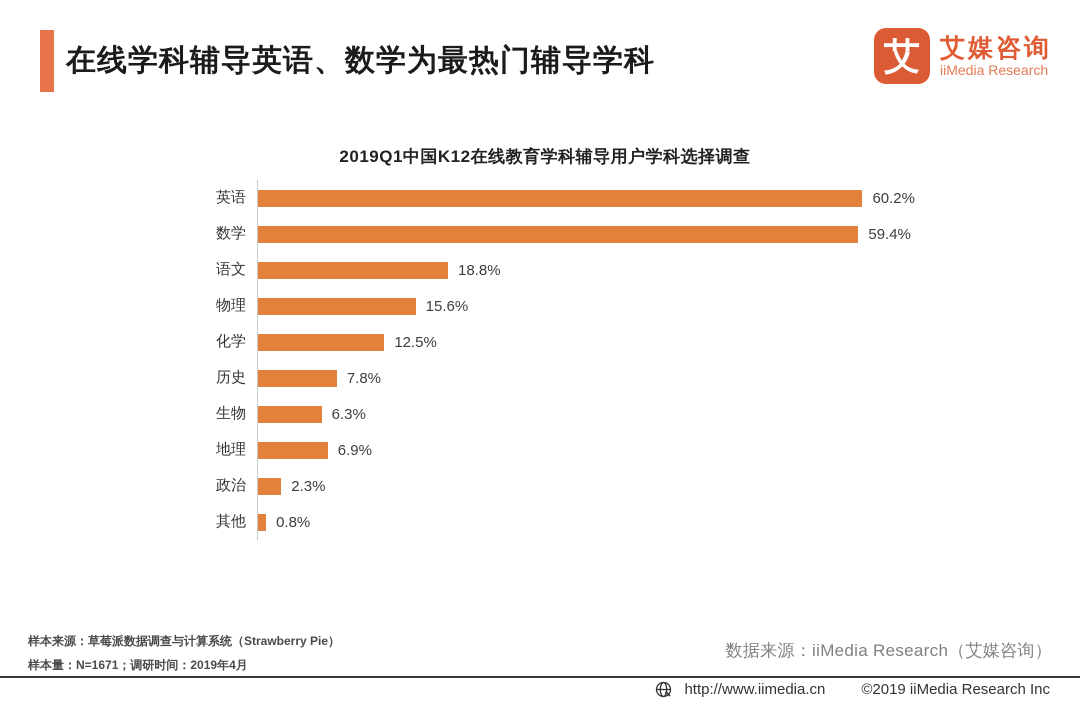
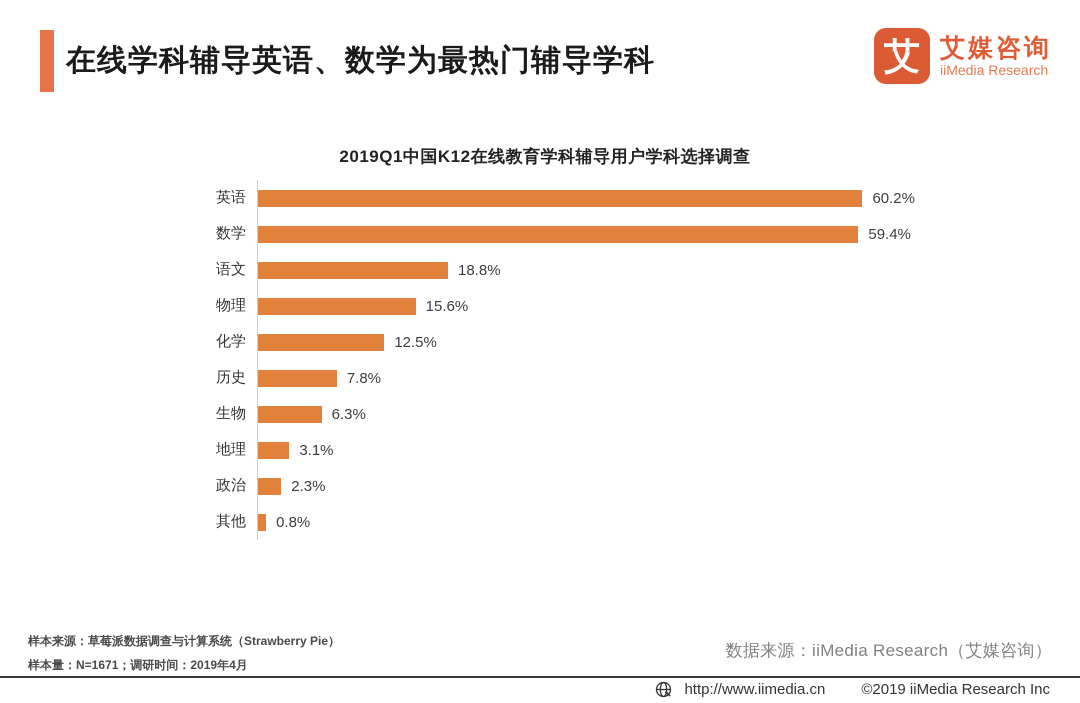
地理: 6.9% -> 3.1%
